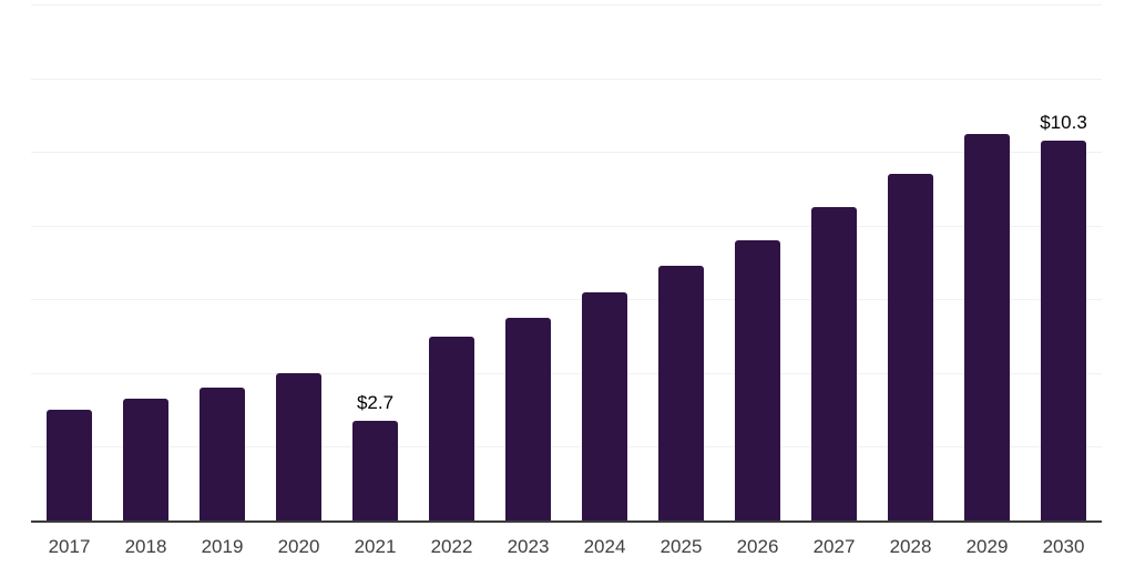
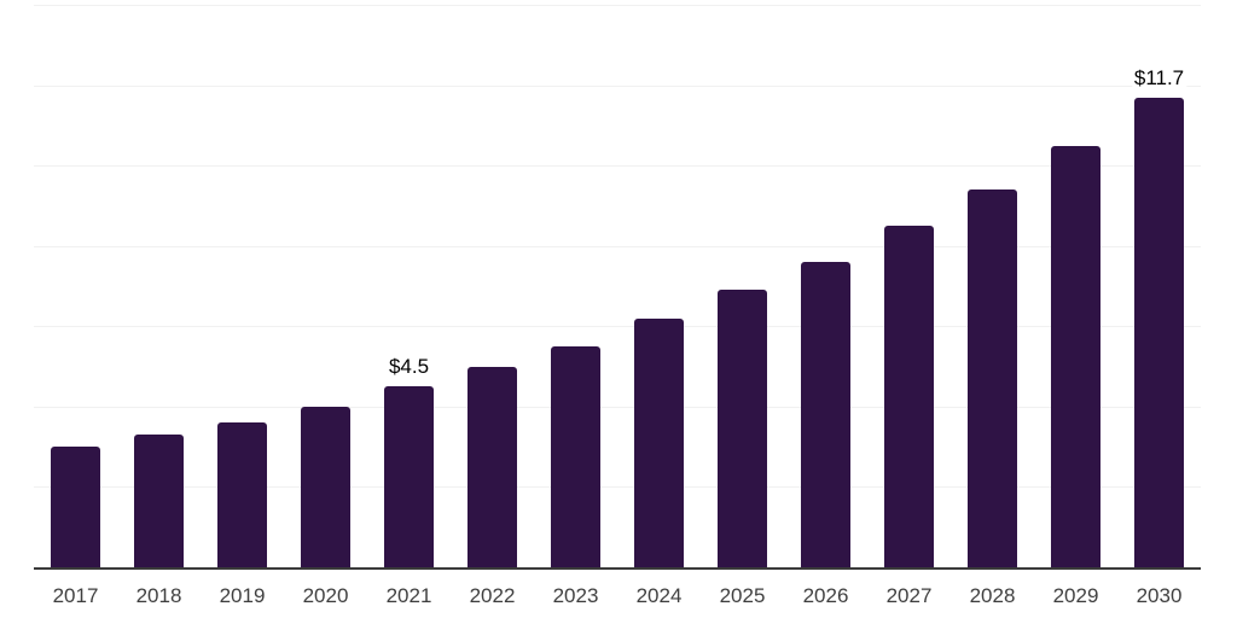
2021: $2.7 -> $4.5
2030: $10.3 -> $11.7
